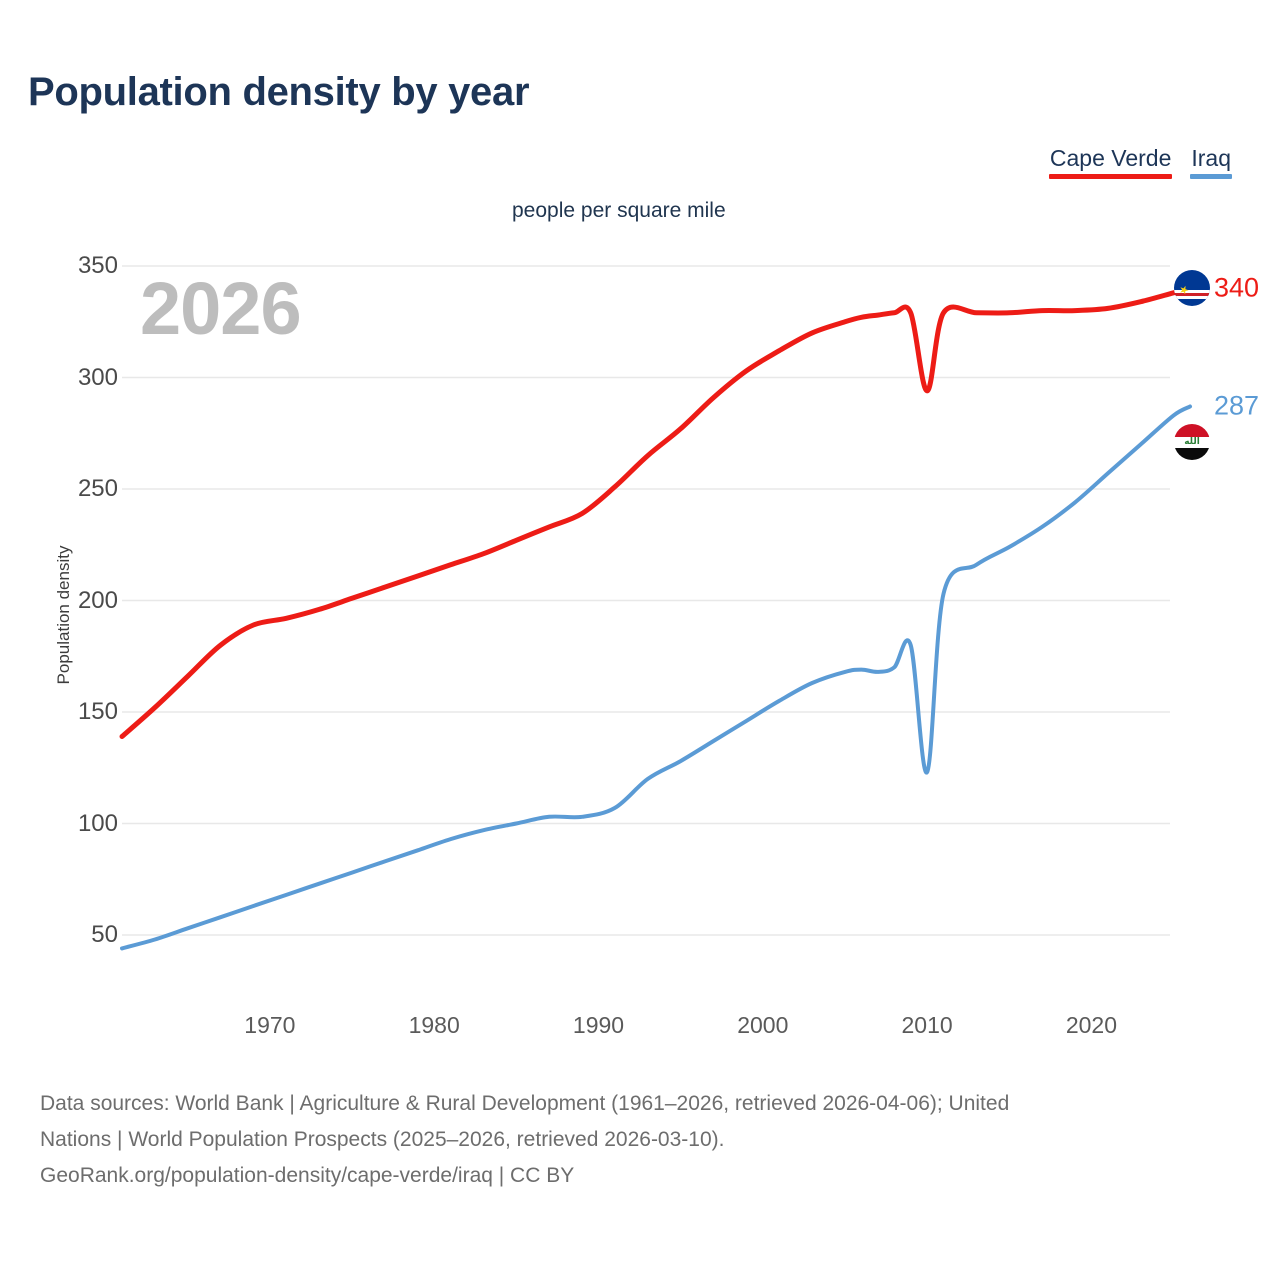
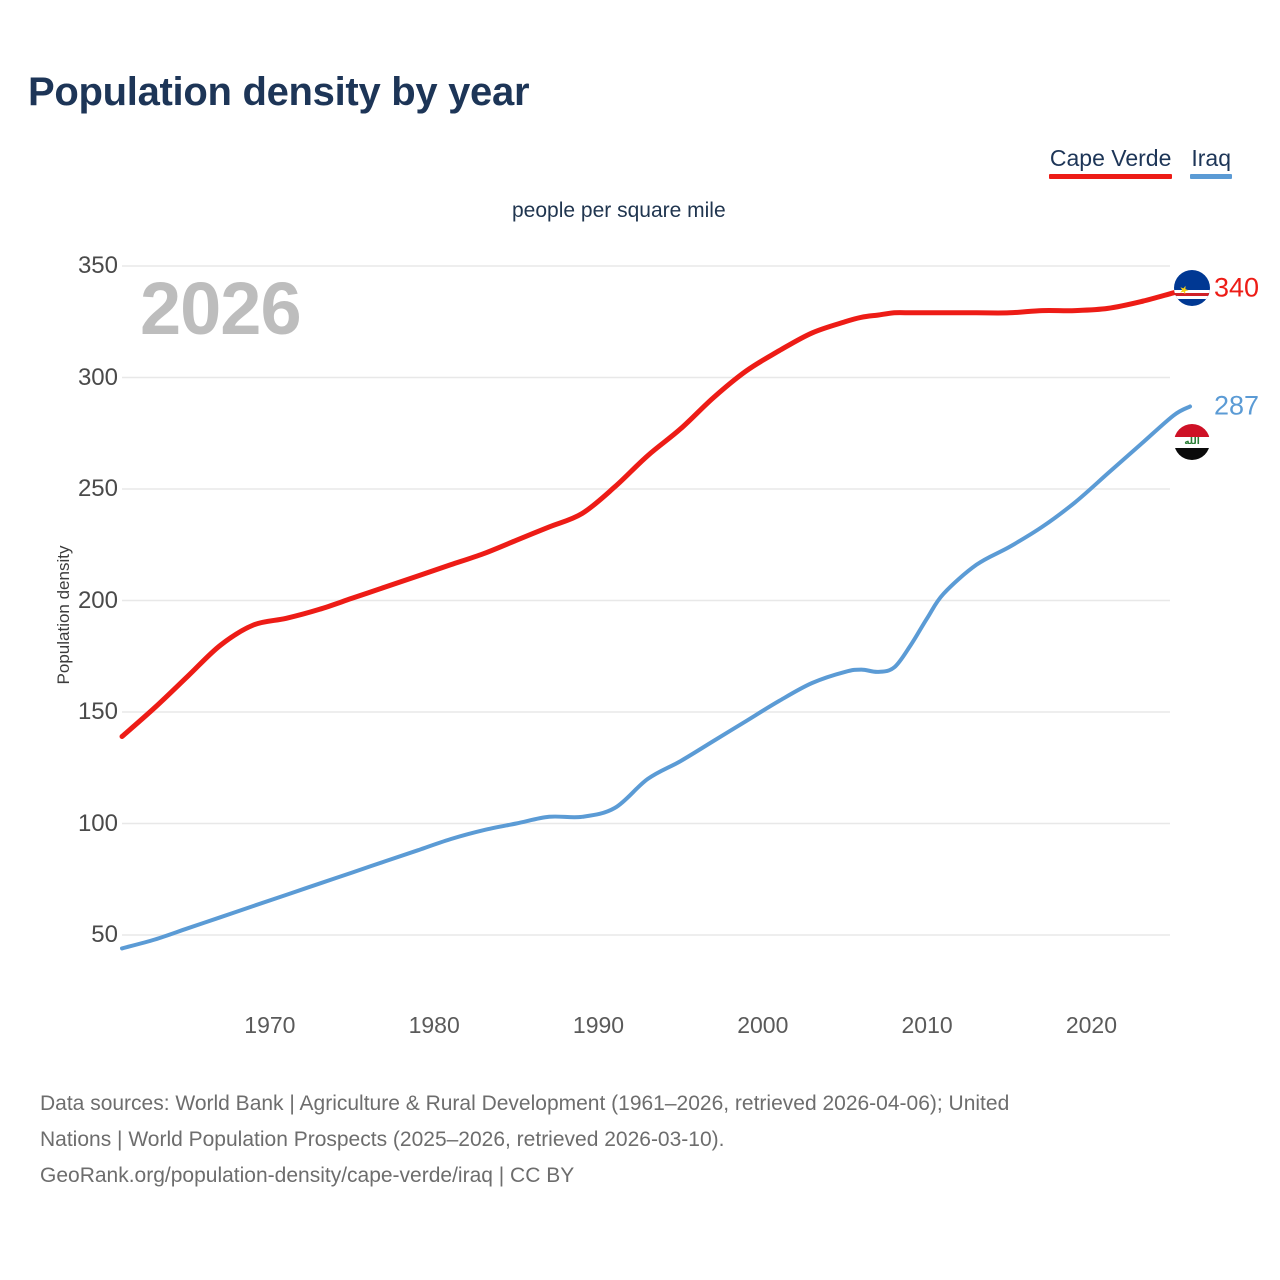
Cape Verde/2010: 294 -> 329
Iraq/2010: 123 -> 192
